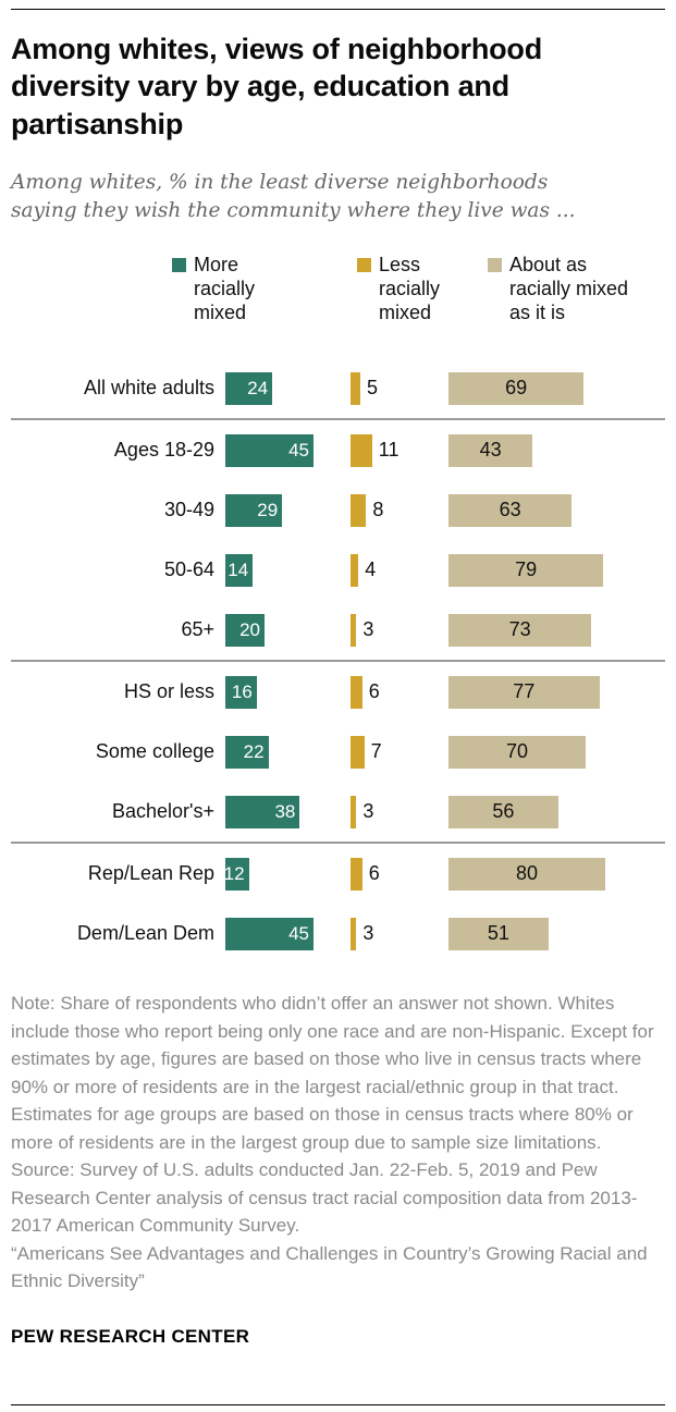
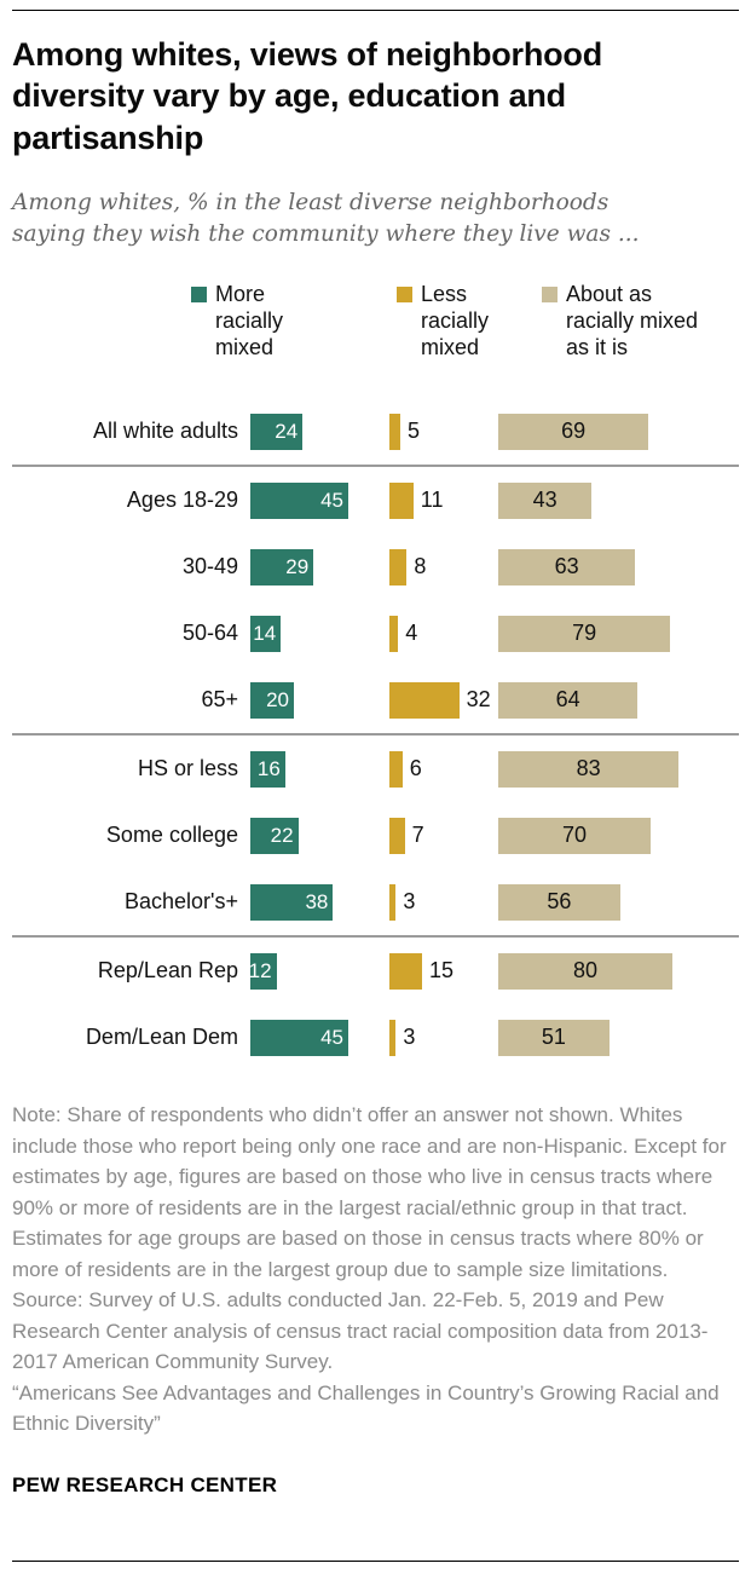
Less racially mixed/65+: 3 -> 32
About as racially mixed as it is/65+: 73 -> 64
About as racially mixed as it is/HS or less: 77 -> 83
Less racially mixed/Rep/Lean Rep: 6 -> 15
